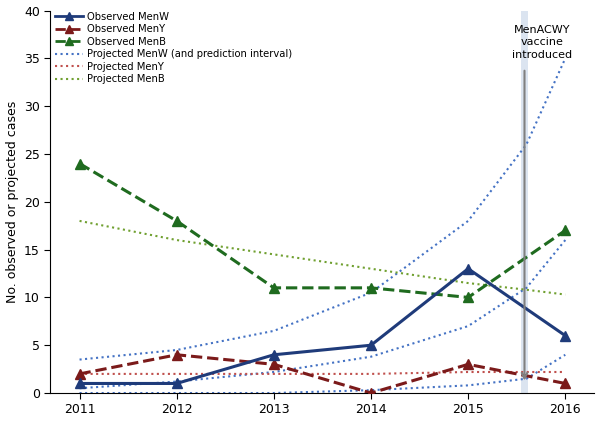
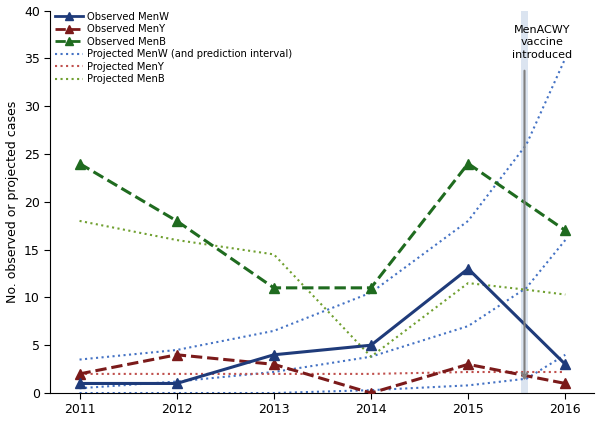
Projected MenB/2014: 13.0 -> 3.8
Observed MenB/2015: 10 -> 24
Observed MenW/2016: 6 -> 3
